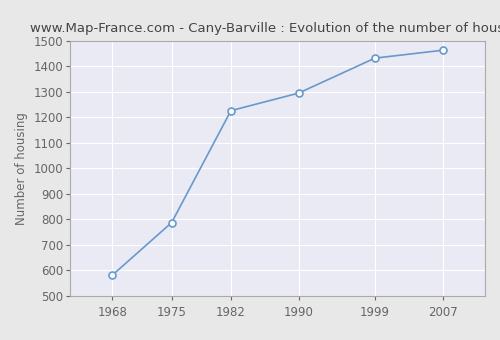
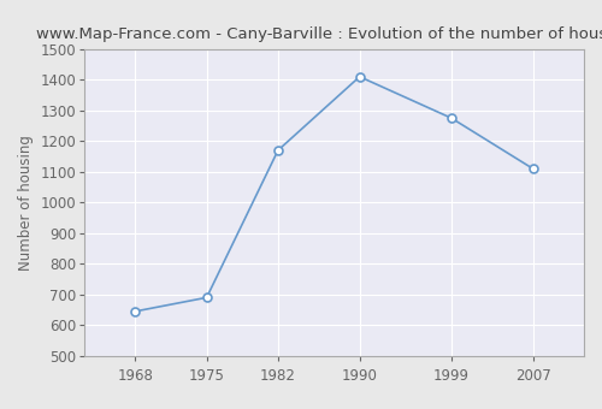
1968: 581 -> 645
1975: 787 -> 690
1982: 1226 -> 1170
1990: 1295 -> 1410
1999: 1432 -> 1275
2007: 1463 -> 1110
